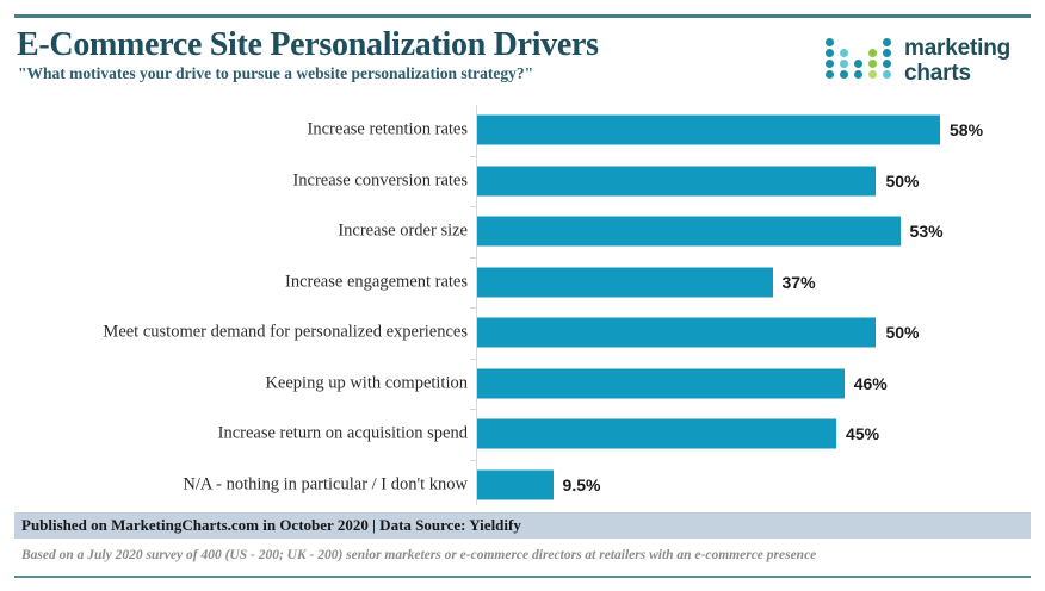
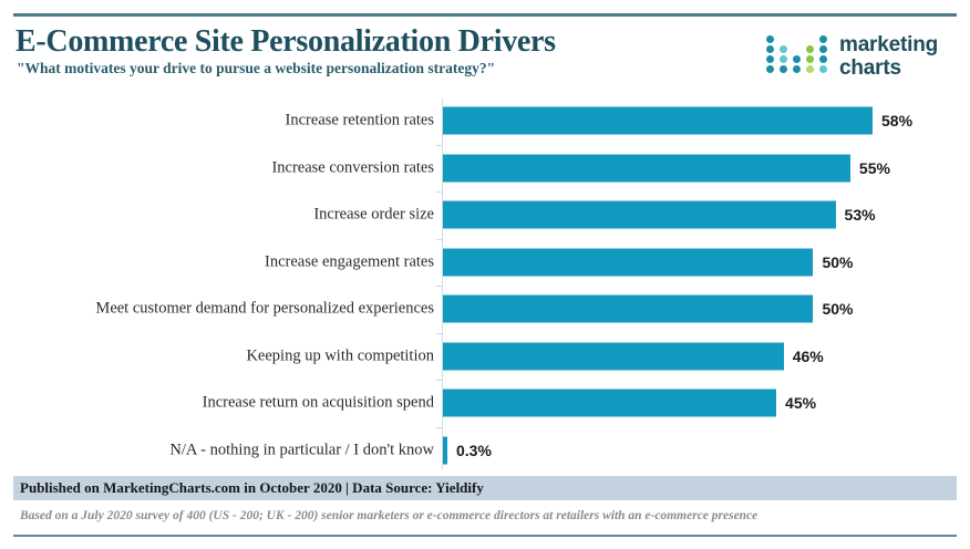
Increase conversion rates: 50% -> 55%
Increase engagement rates: 37% -> 50%
N/A - nothing in particular / I don't know: 9.5% -> 0.3%
